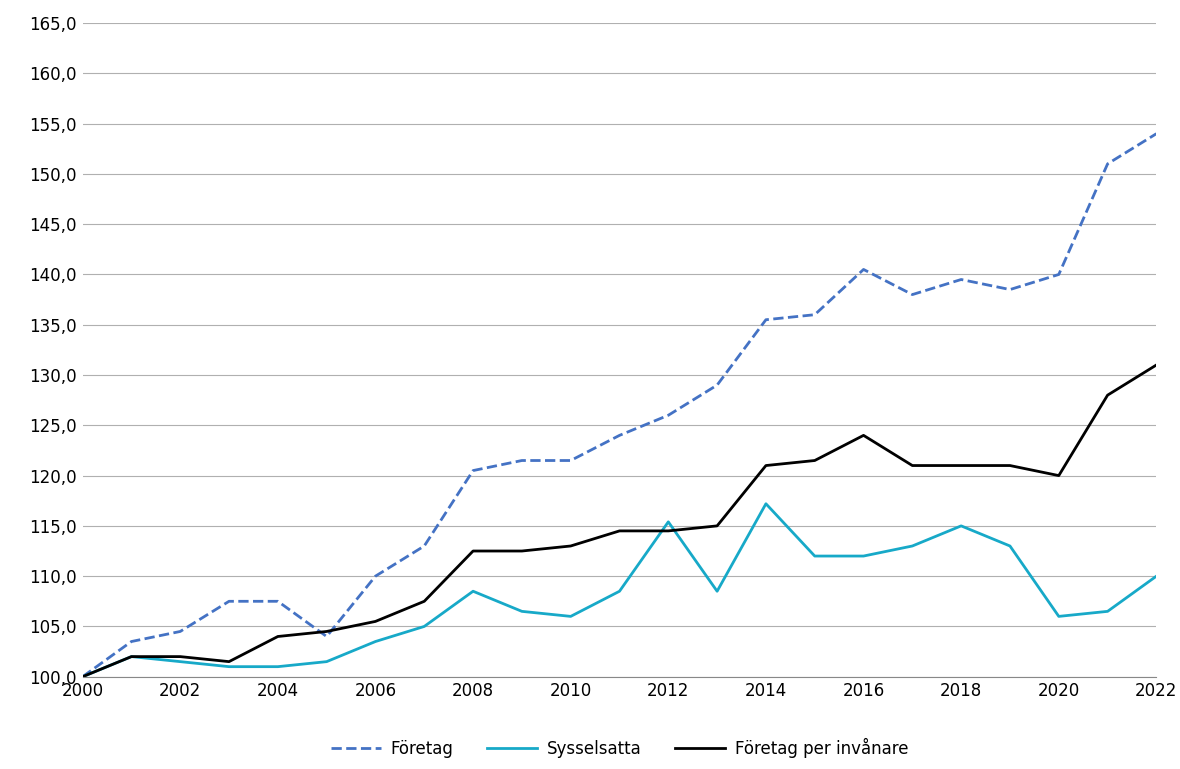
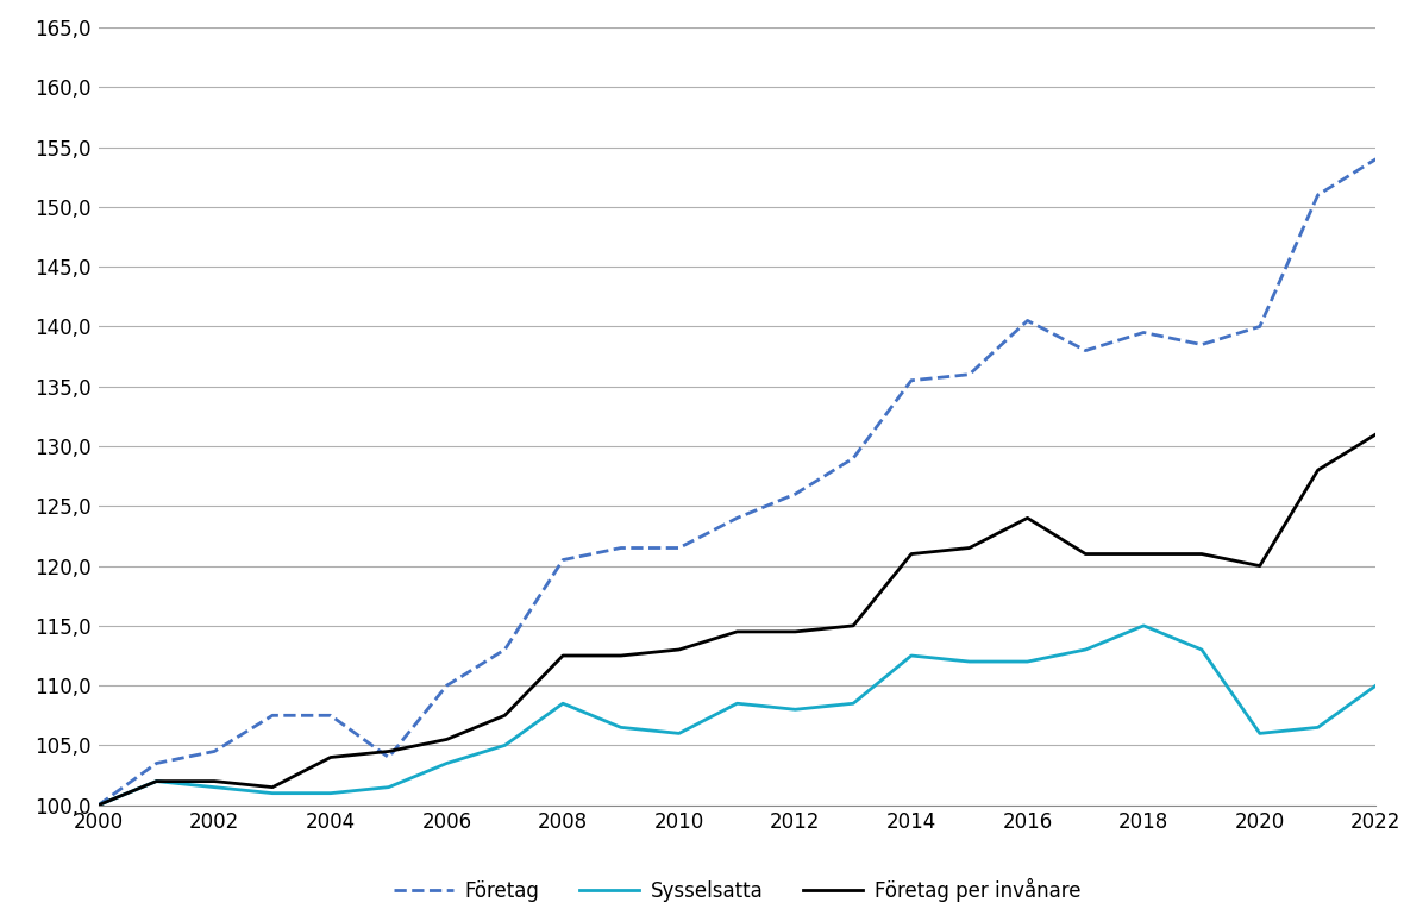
Sysselsatta/2012: 115,4 -> 108,0
Sysselsatta/2014: 117,2 -> 112,5
